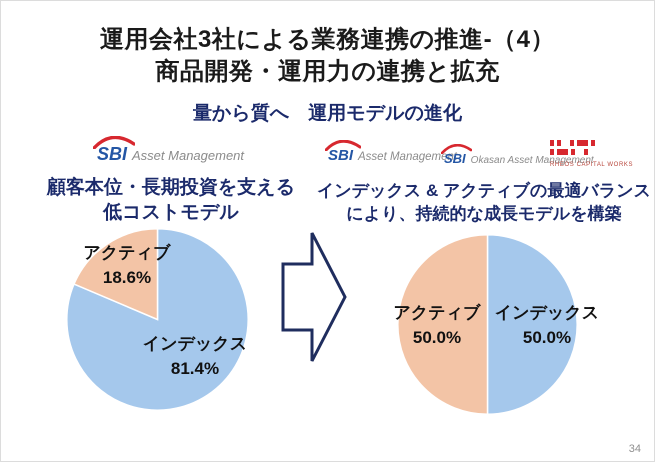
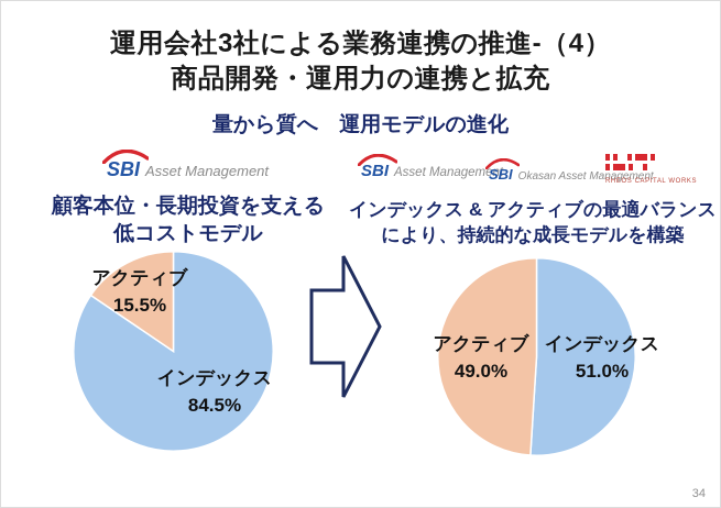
顧客本位・長期投資を支える低コストモデル/インデックス: 81.4% -> 84.5%
顧客本位・長期投資を支える低コストモデル/アクティブ: 18.6% -> 15.5%
インデックス & アクティブの最適バランスにより、持続的な成長モデルを構築/インデックス: 50.0% -> 51.0%
インデックス & アクティブの最適バランスにより、持続的な成長モデルを構築/アクティブ: 50.0% -> 49.0%
